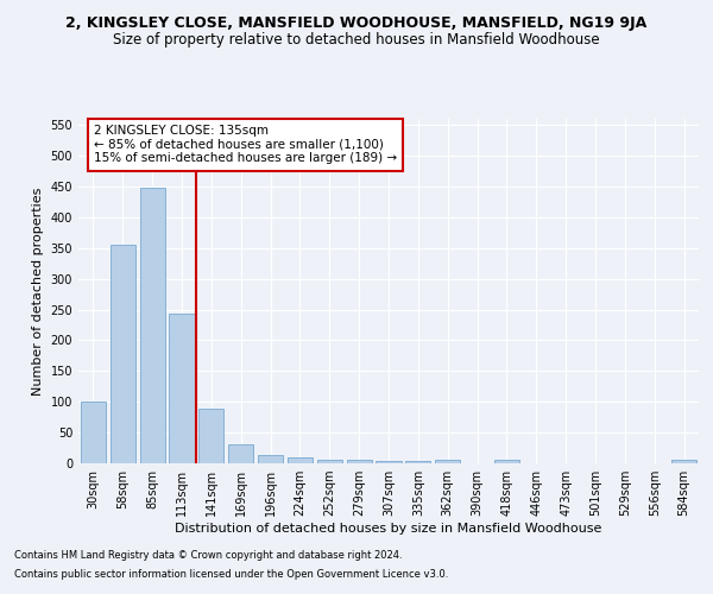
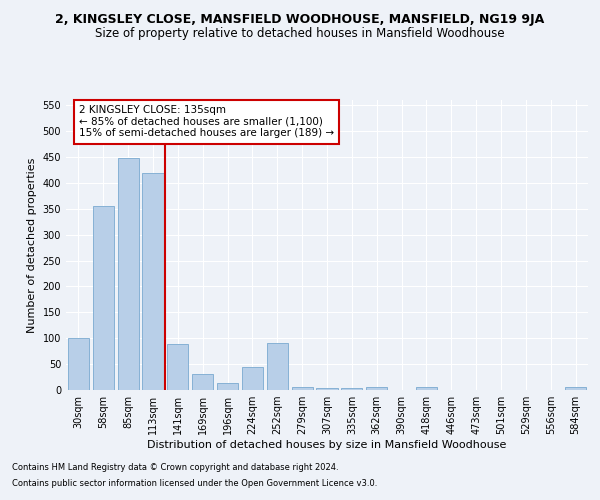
113sqm: 243 -> 420
224sqm: 10 -> 44
252sqm: 6 -> 90
